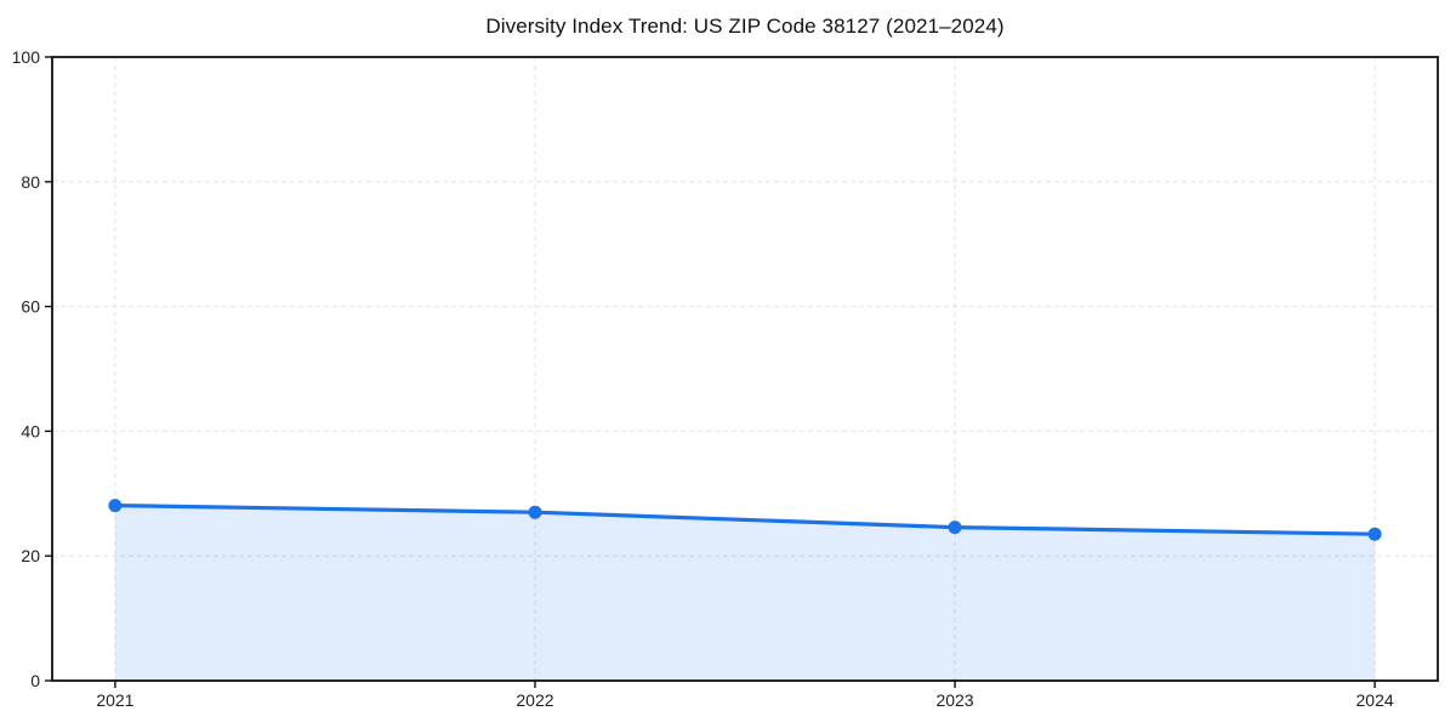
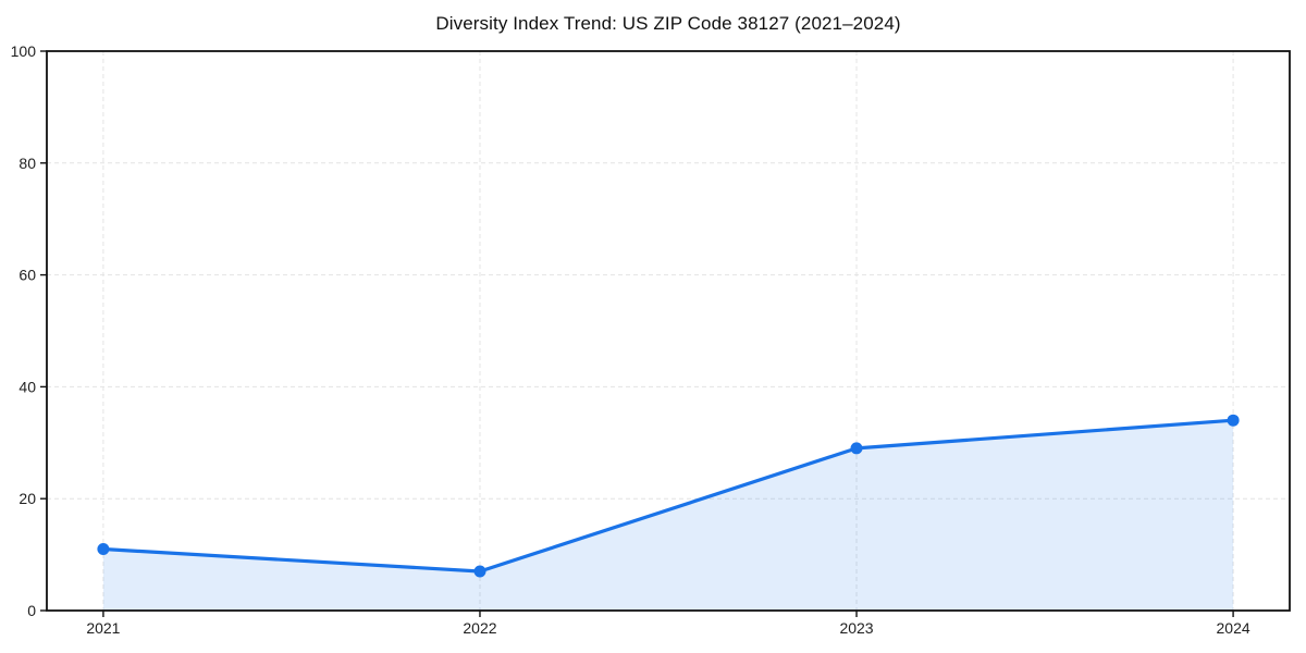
2021: 28 -> 11
2022: 27 -> 7
2023: 25 -> 29
2024: 24 -> 34
